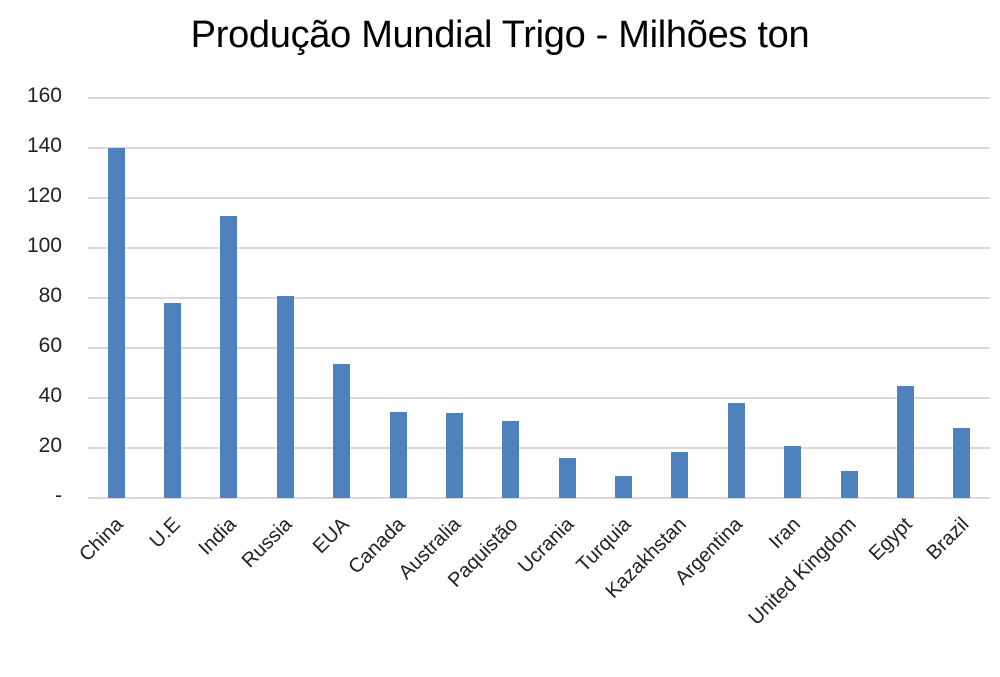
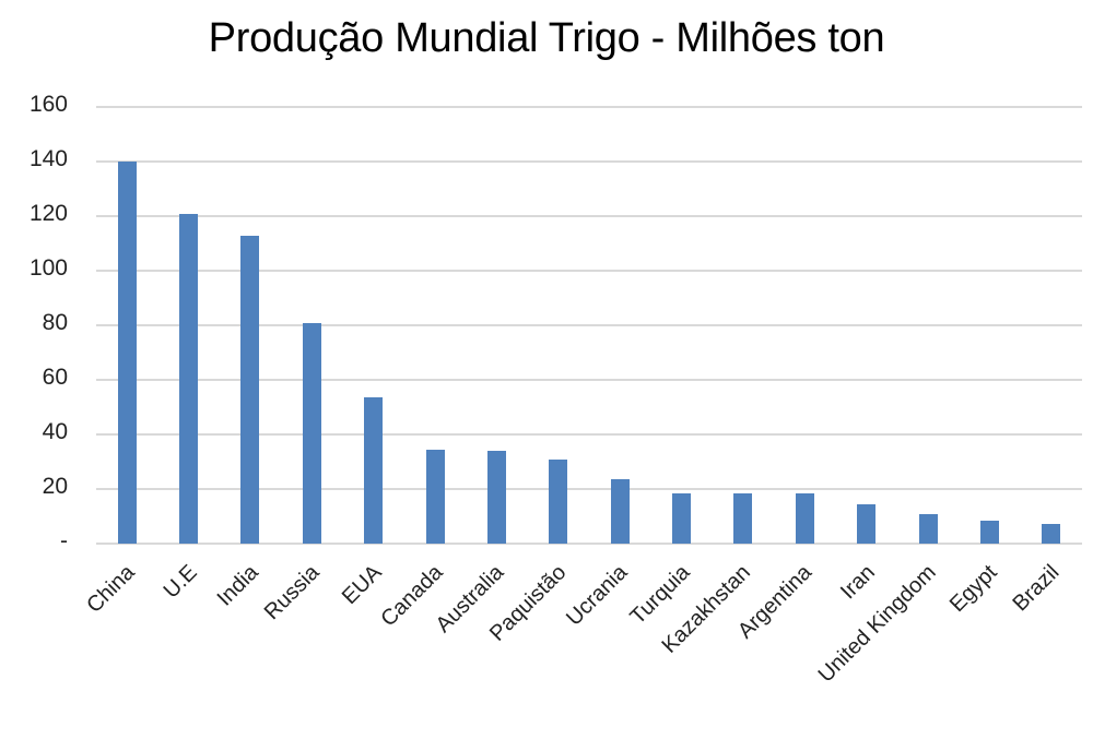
U.E: 78 -> 121
Ucrania: 16 -> 24
Turquia: 9 -> 18
Argentina: 38 -> 18
Iran: 21 -> 14
Egypt: 45 -> 8
Brazil: 28 -> 7
